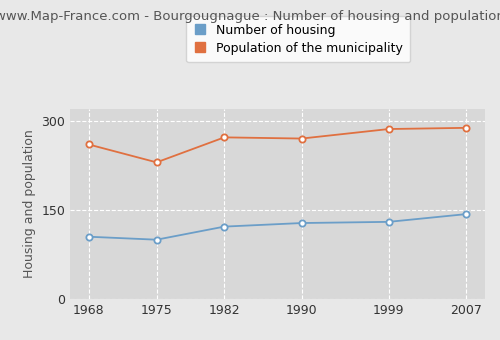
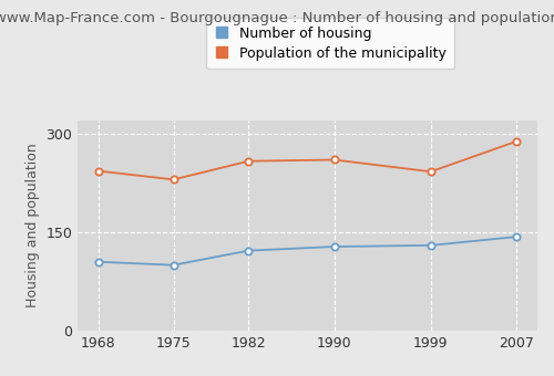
Population of the municipality/1968: 260 -> 243
Population of the municipality/1982: 272 -> 258
Population of the municipality/1990: 270 -> 260
Population of the municipality/1999: 286 -> 242
